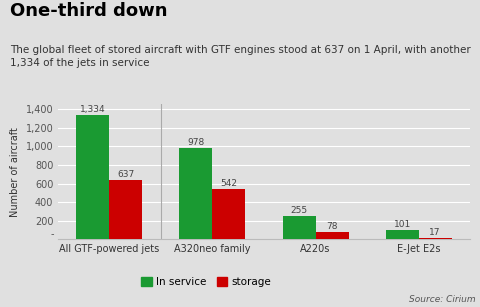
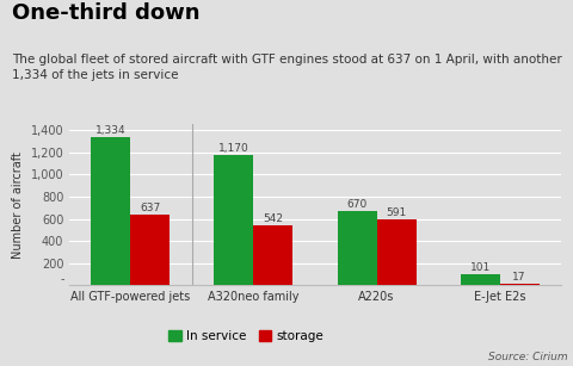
In service/A320neo family: 978 -> 1,170
In service/A220s: 255 -> 670
storage/A220s: 78 -> 591
